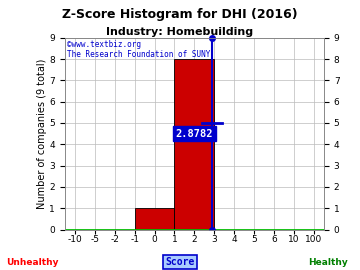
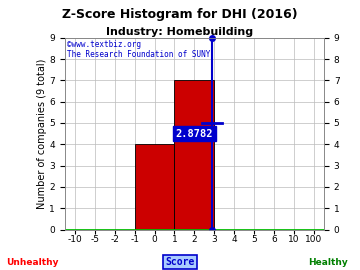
0: 1 -> 4
2: 8 -> 7
